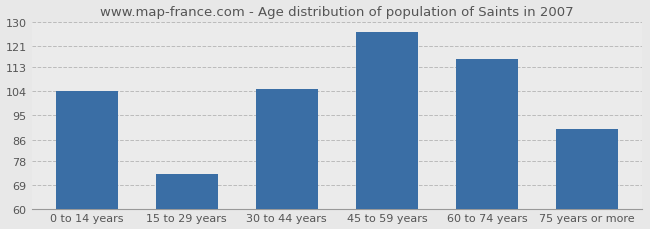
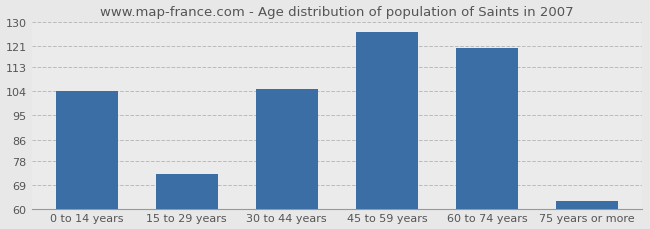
60 to 74 years: 116 -> 120
75 years or more: 90 -> 63
